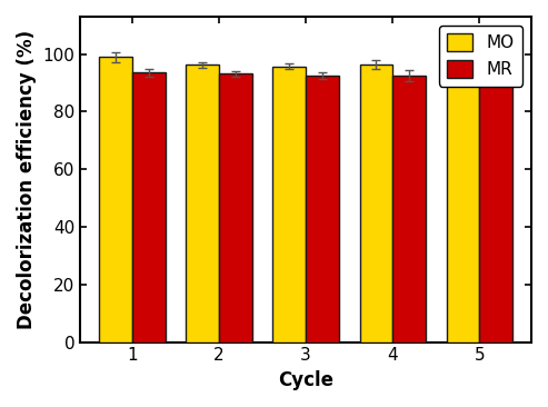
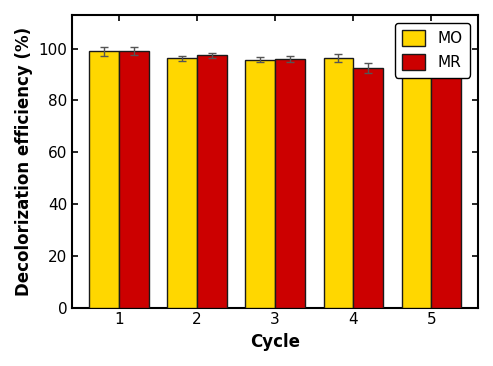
MR/1: 93.5 -> 99.0
MR/2: 93.2 -> 97.5
MR/3: 92.5 -> 96.0
